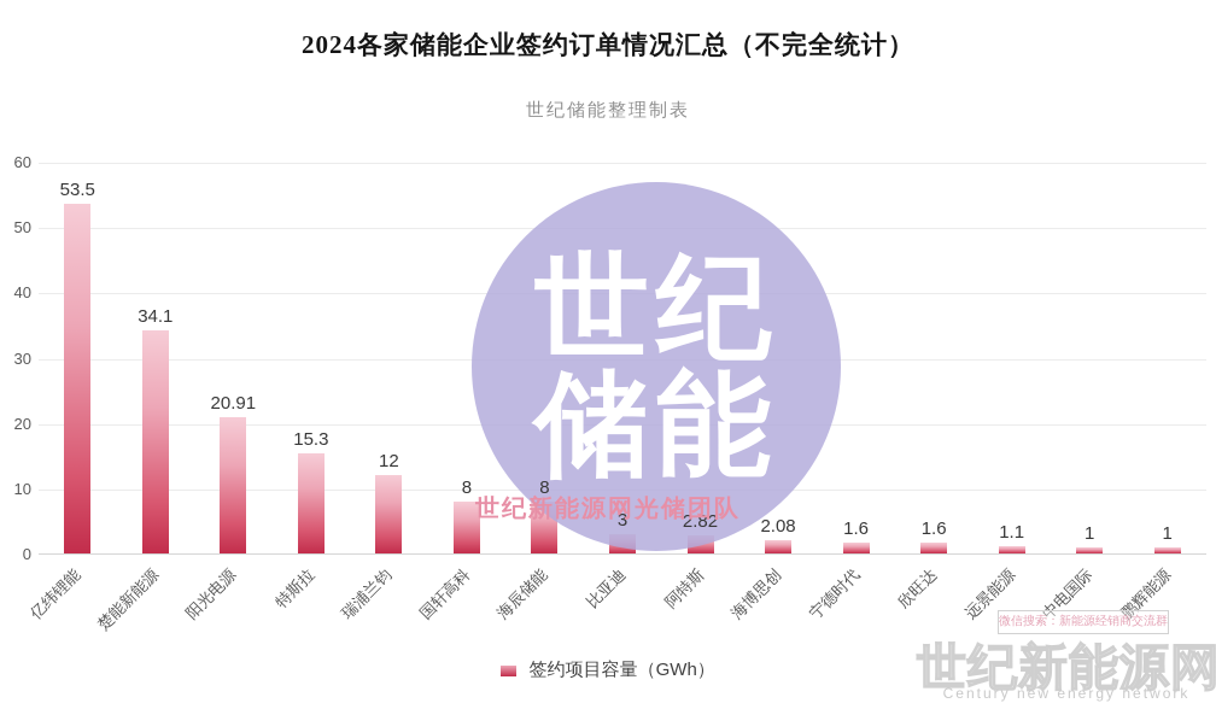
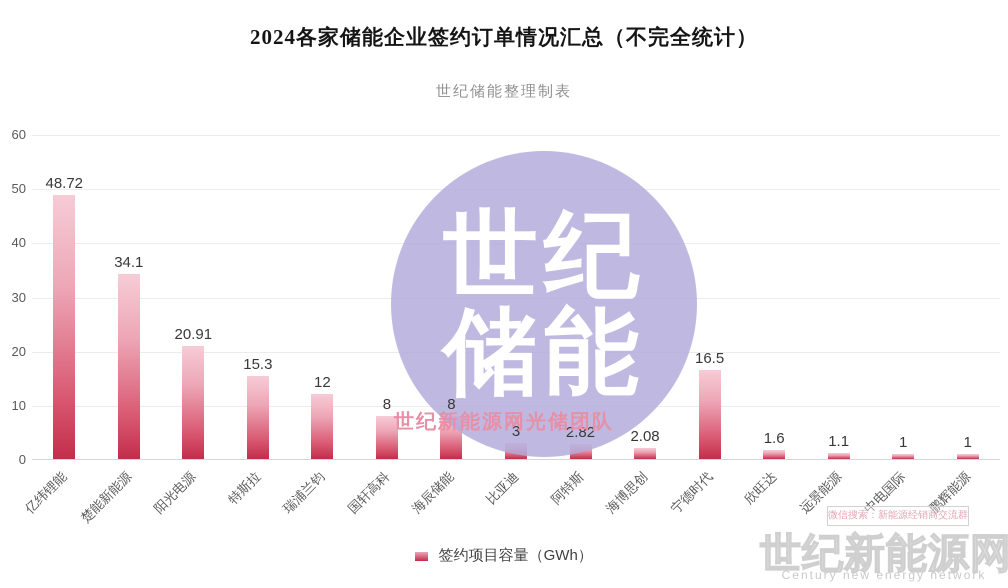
亿纬锂能: 53.5 -> 48.72
宁德时代: 1.6 -> 16.5
